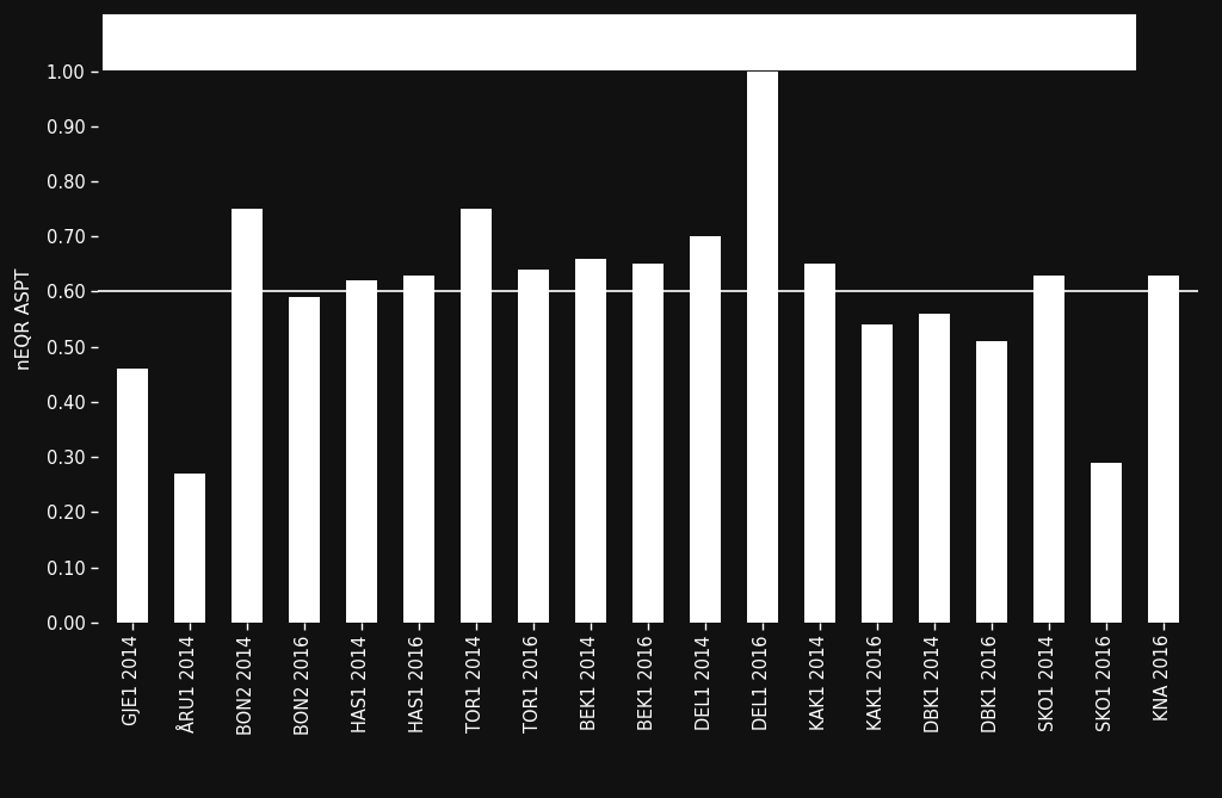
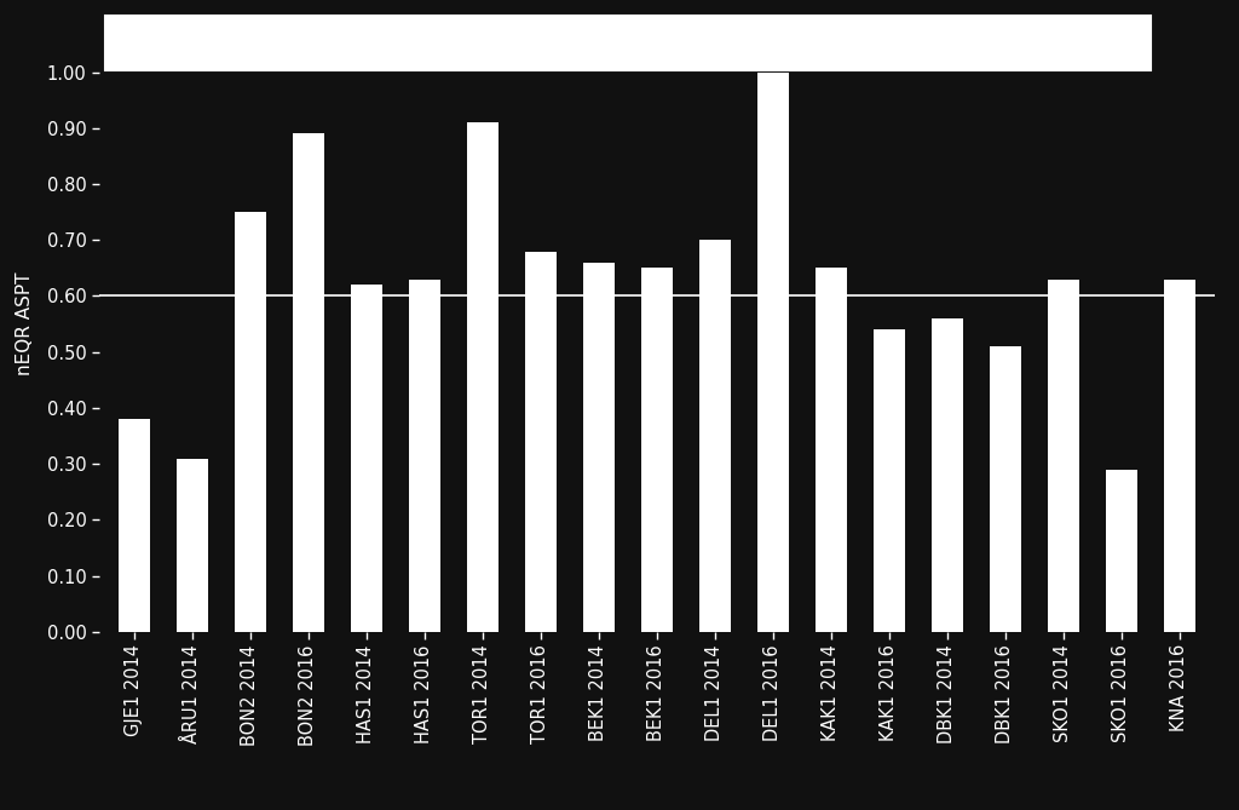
GJE1 2014: 0.46 -> 0.38
ÅRU1 2014: 0.27 -> 0.31
BON2 2016: 0.59 -> 0.89
TOR1 2014: 0.75 -> 0.91
TOR1 2016: 0.64 -> 0.68
